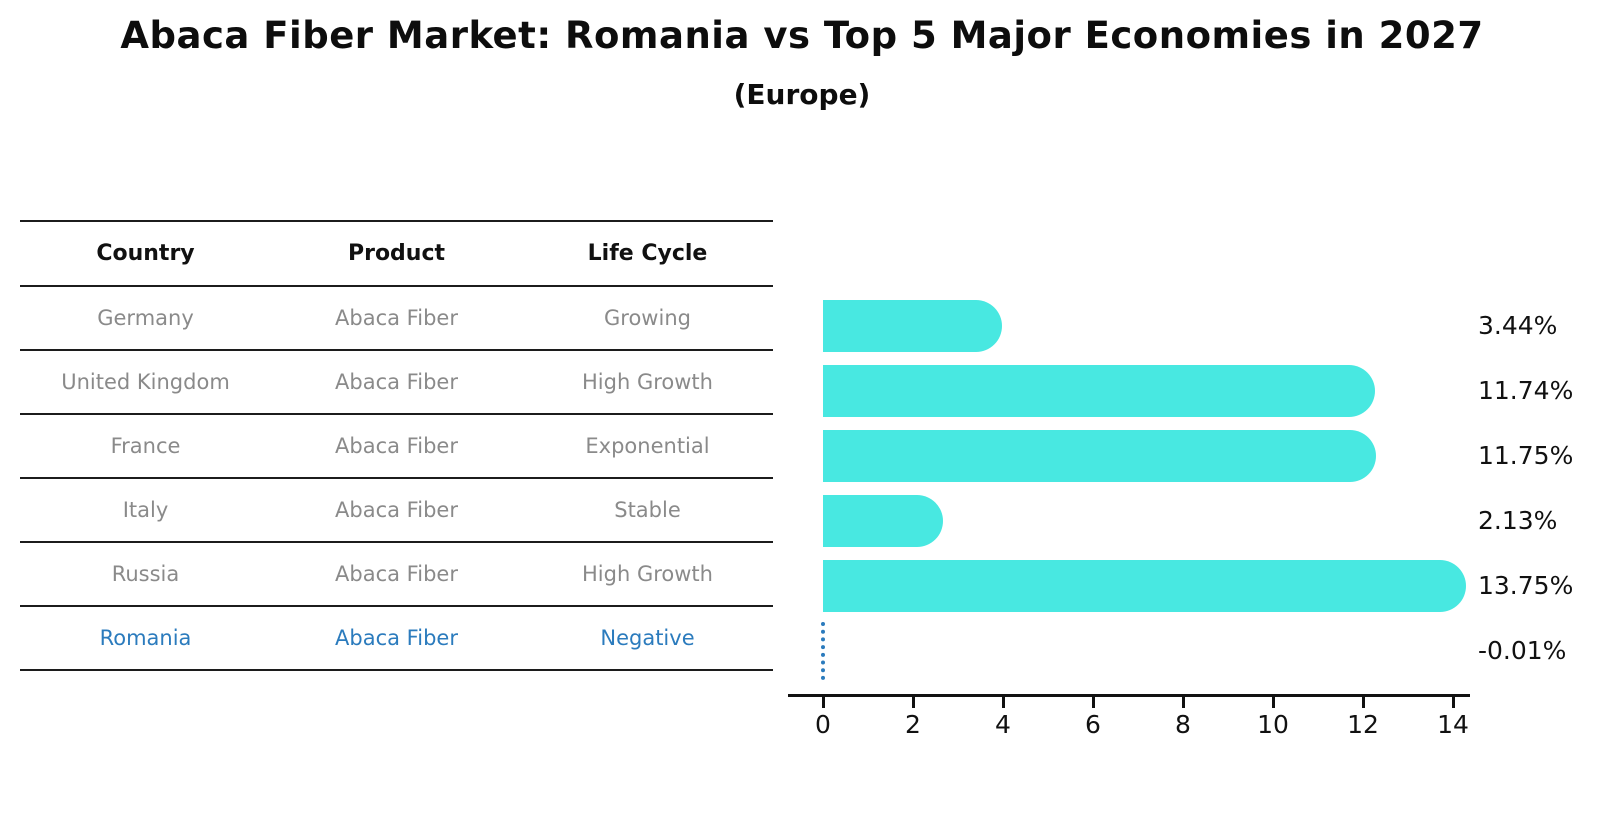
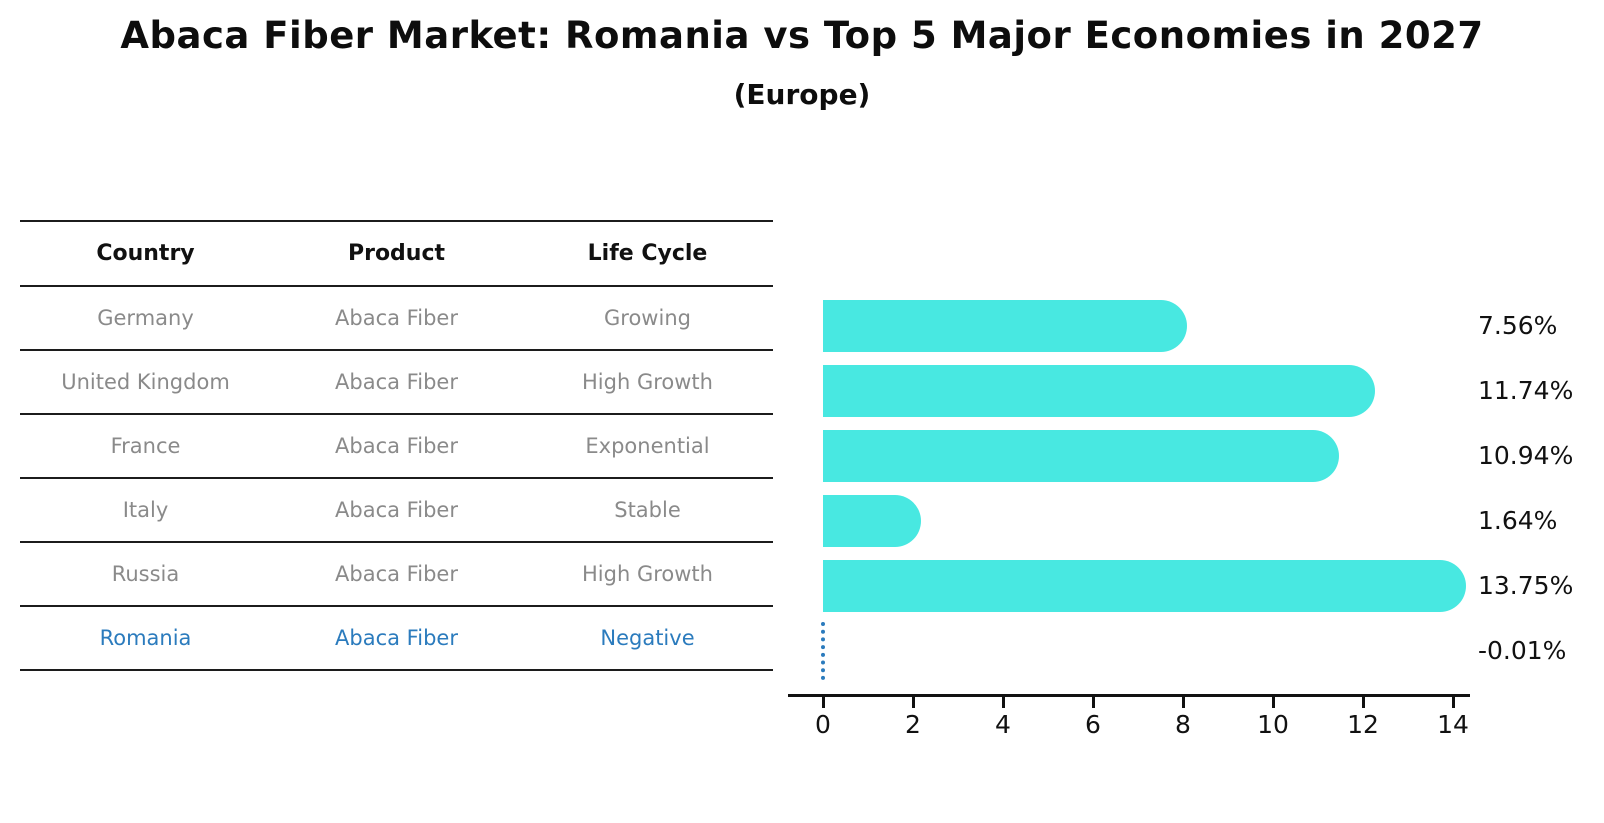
Germany: 3.44% -> 7.56%
France: 11.75% -> 10.94%
Italy: 2.13% -> 1.64%
